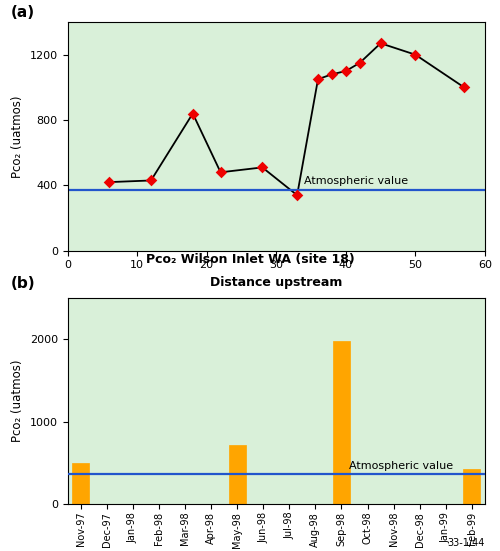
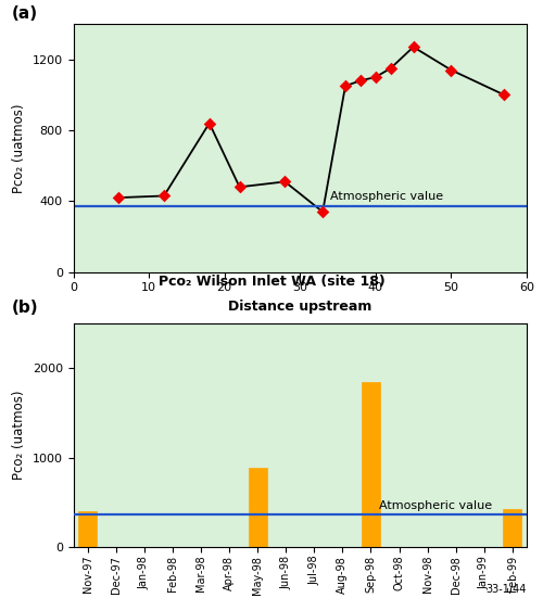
50: 1200 -> 1140
Nov-97: 500 -> 400
May-98: 720 -> 880
Sep-98: 1970 -> 1840
